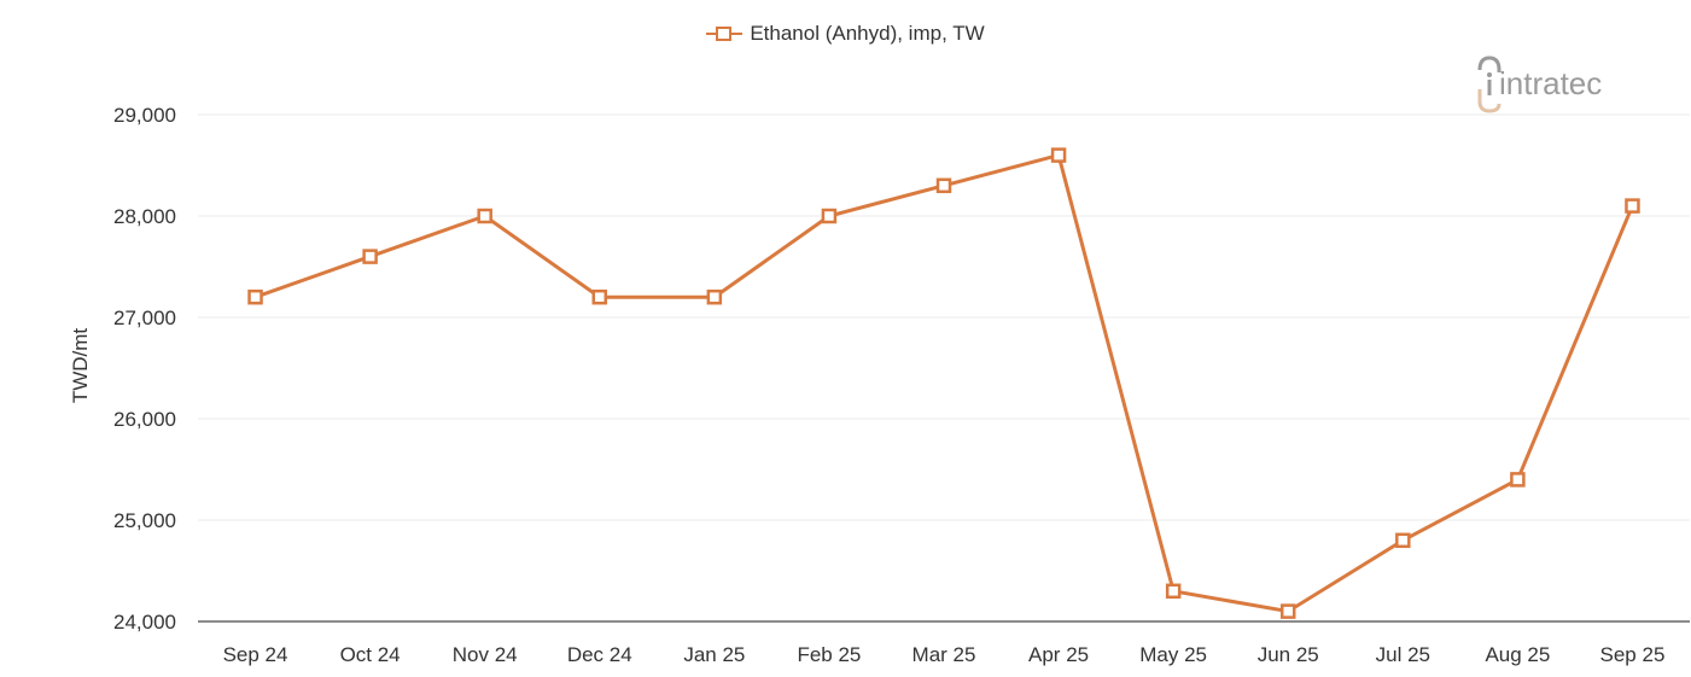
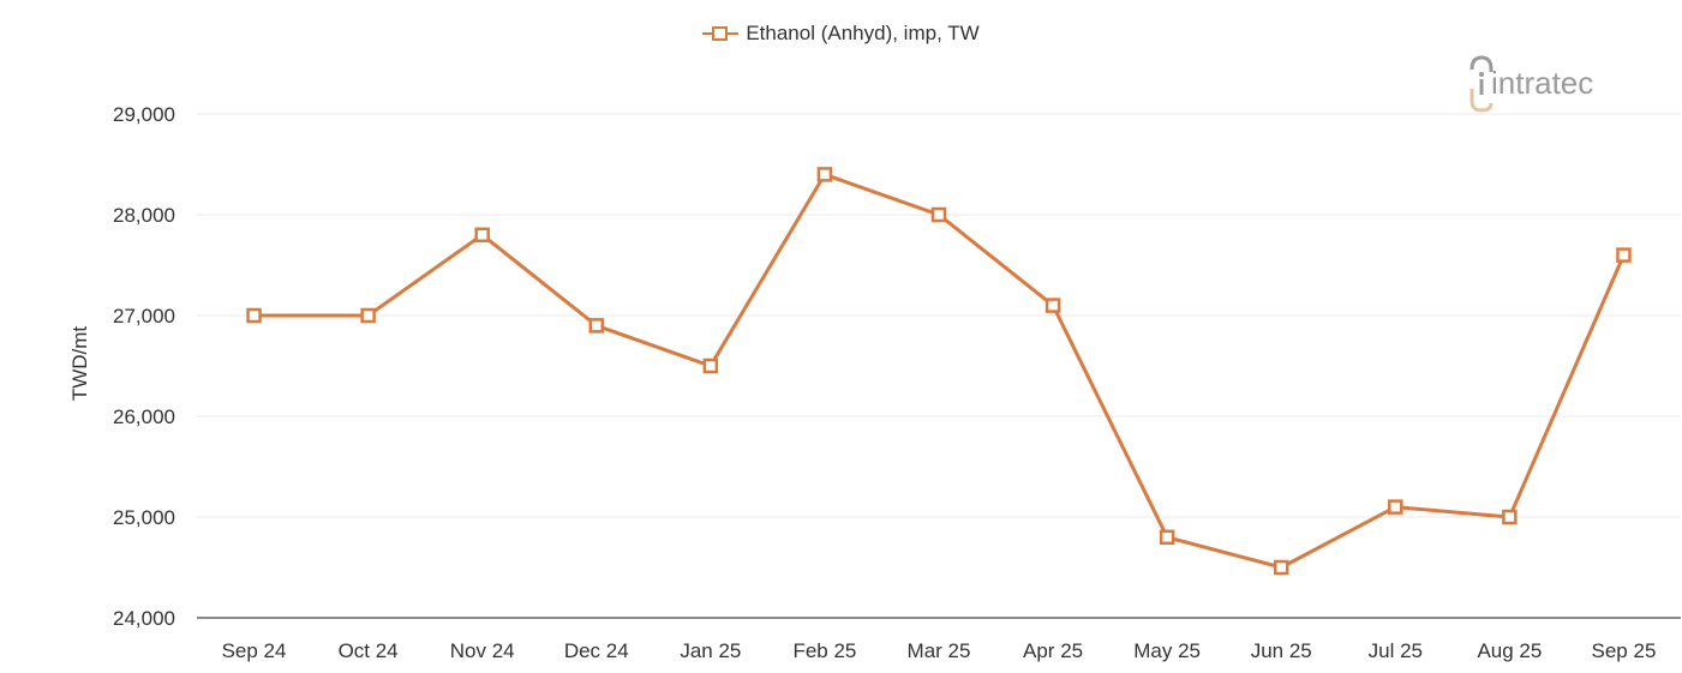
Sep 24: 27200 -> 27000
Oct 24: 27600 -> 27000
Nov 24: 28000 -> 27800
Dec 24: 27200 -> 26900
Jan 25: 27200 -> 26500
Feb 25: 28000 -> 28400
Mar 25: 28300 -> 28000
Apr 25: 28600 -> 27100
May 25: 24300 -> 24800
Jun 25: 24100 -> 24500
Jul 25: 24800 -> 25100
Aug 25: 25400 -> 25000
Sep 25: 28100 -> 27600
